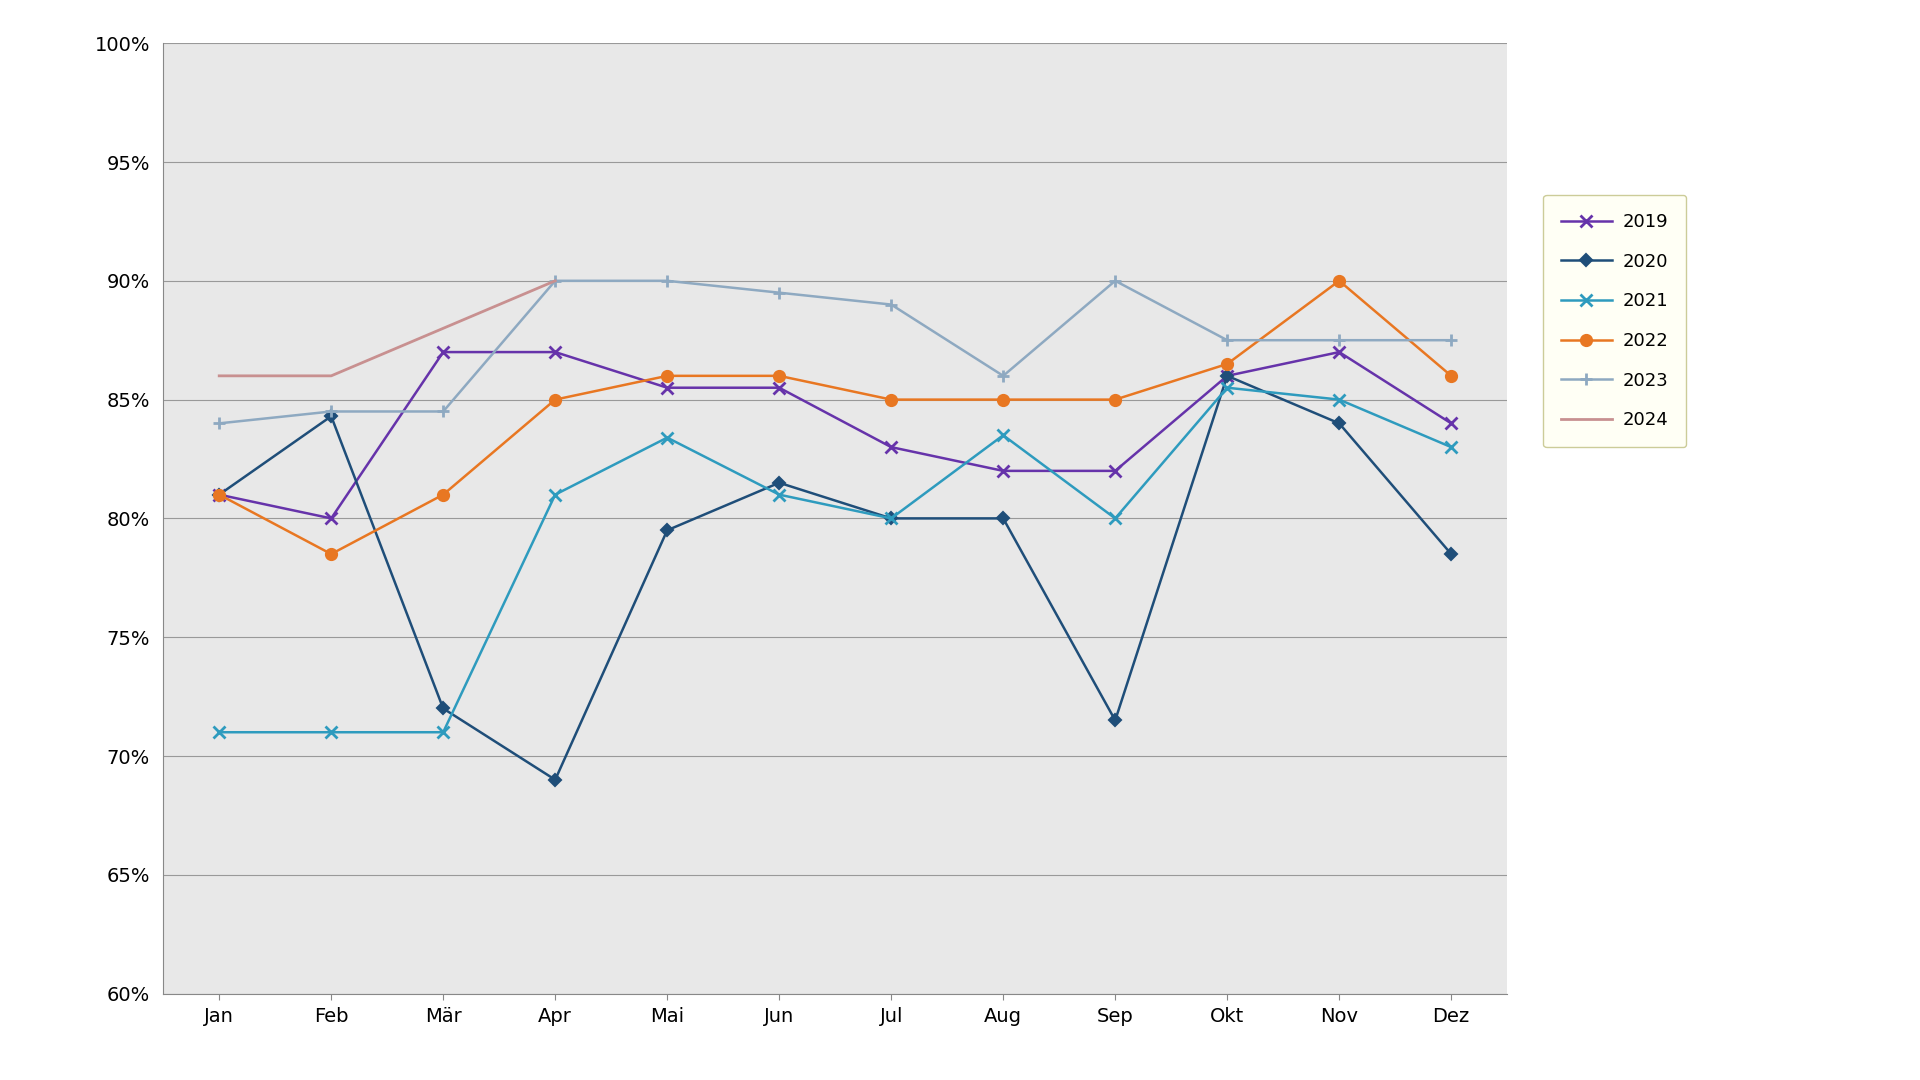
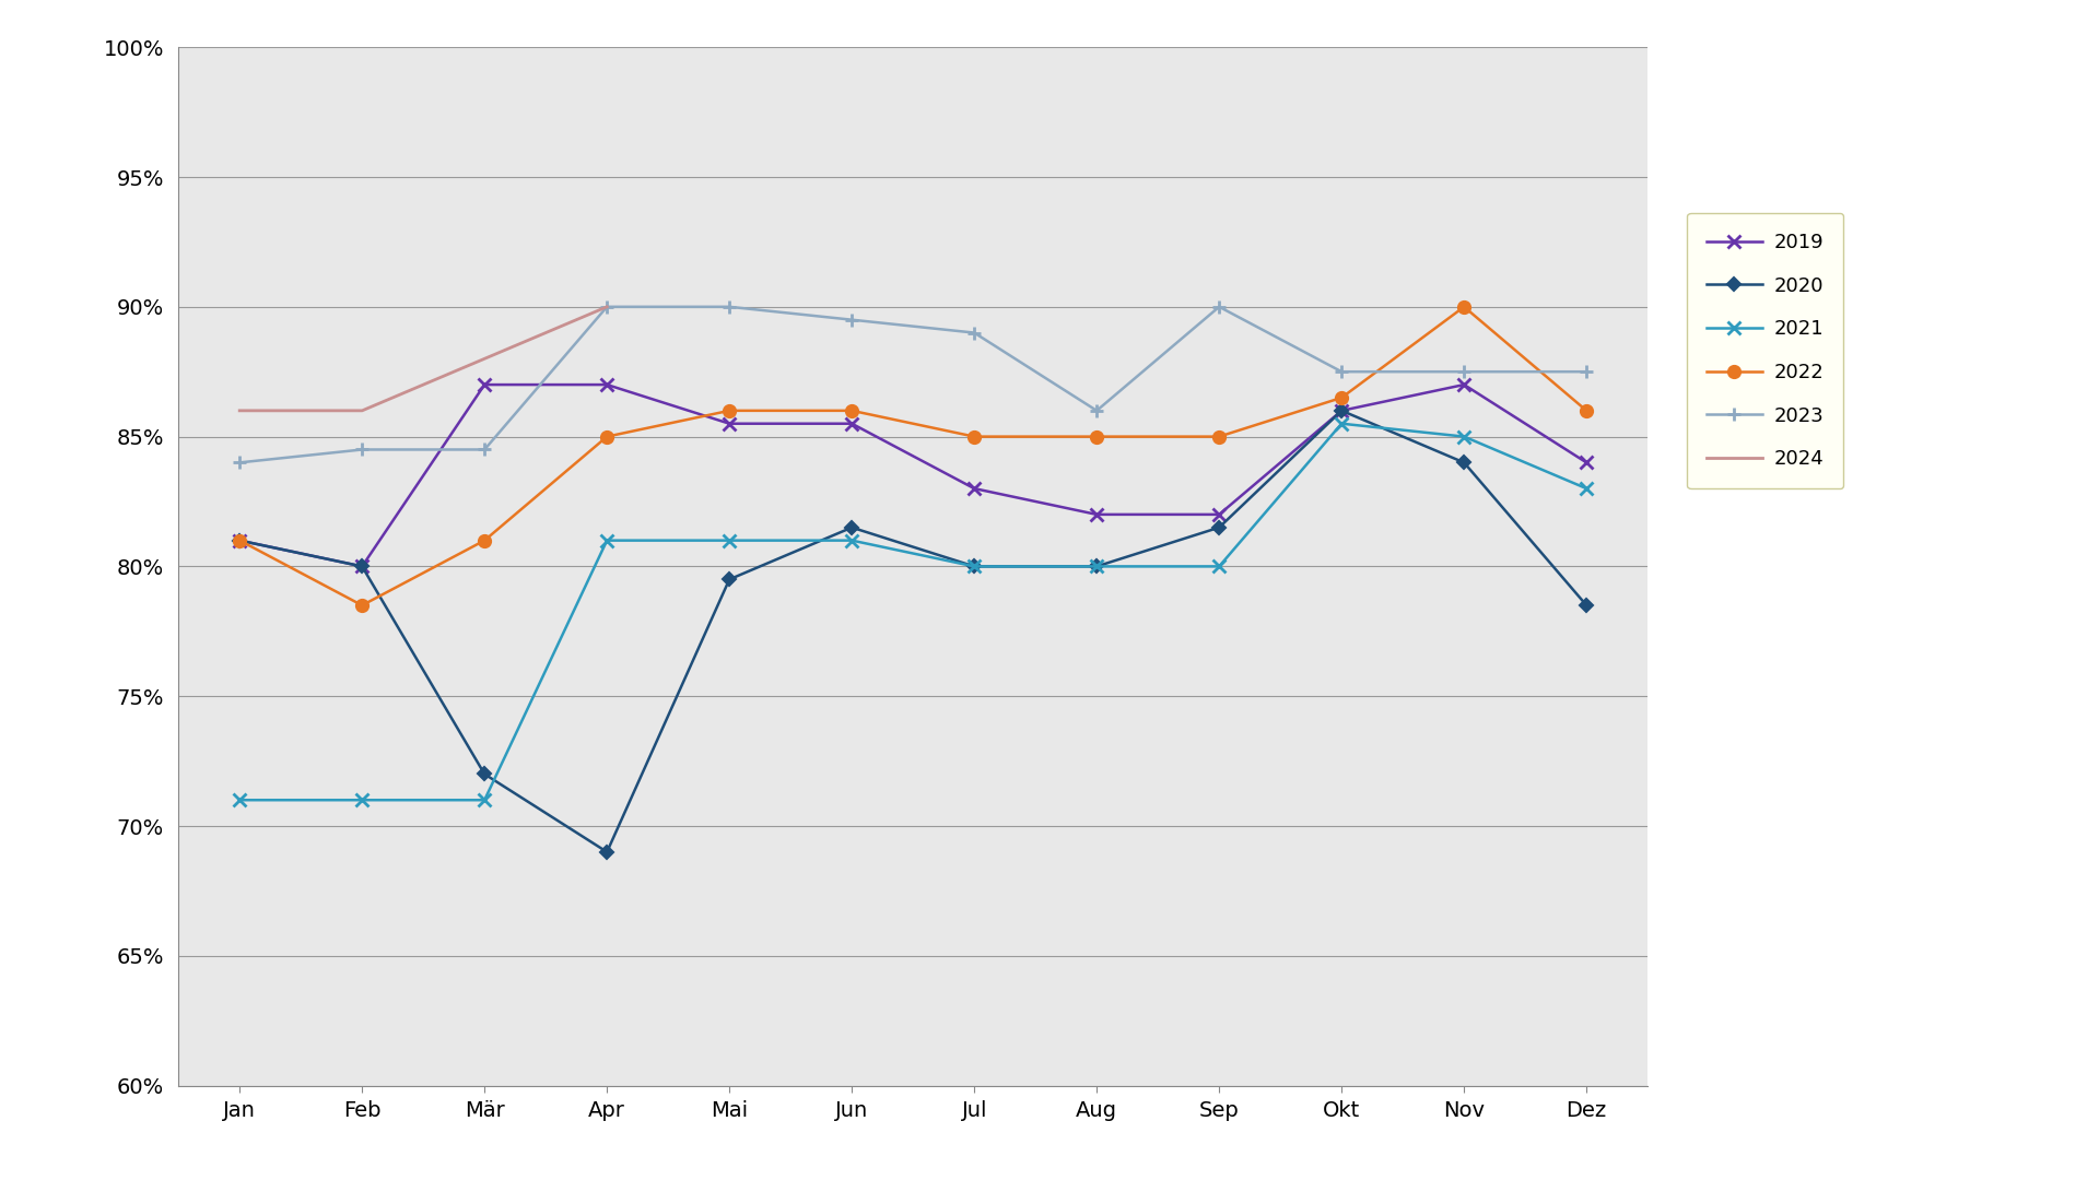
2020/Feb: 84.3% -> 80.0%
2021/Mai: 83.4% -> 81.0%
2021/Aug: 83.5% -> 80.0%
2020/Sep: 71.5% -> 81.5%
